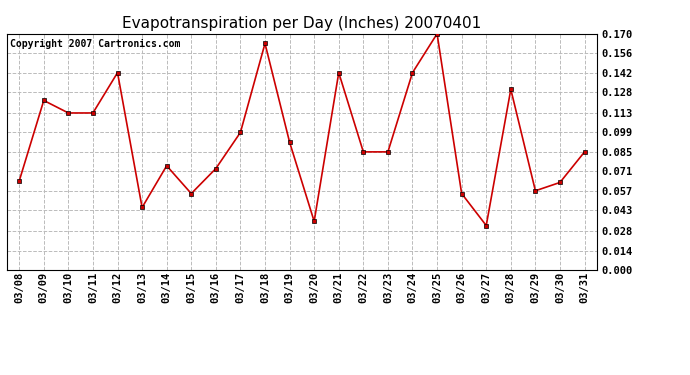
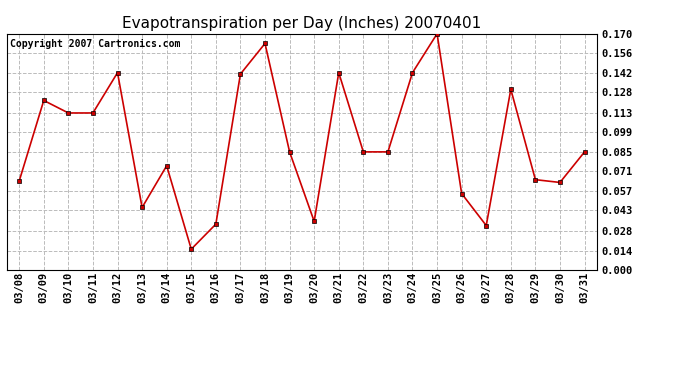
03/15: 0.055 -> 0.015
03/16: 0.073 -> 0.033
03/17: 0.099 -> 0.141
03/19: 0.092 -> 0.085
03/29: 0.057 -> 0.065
